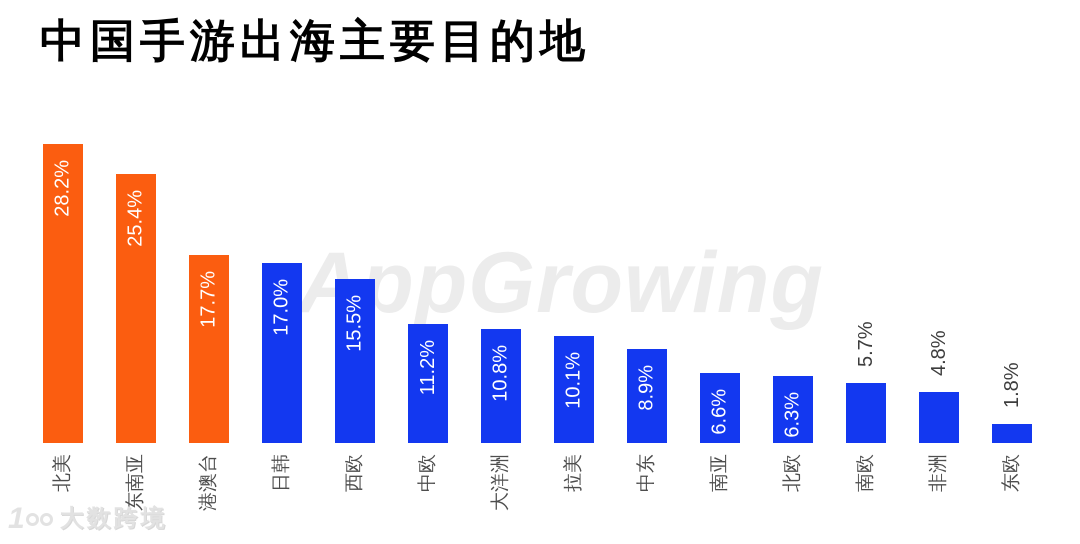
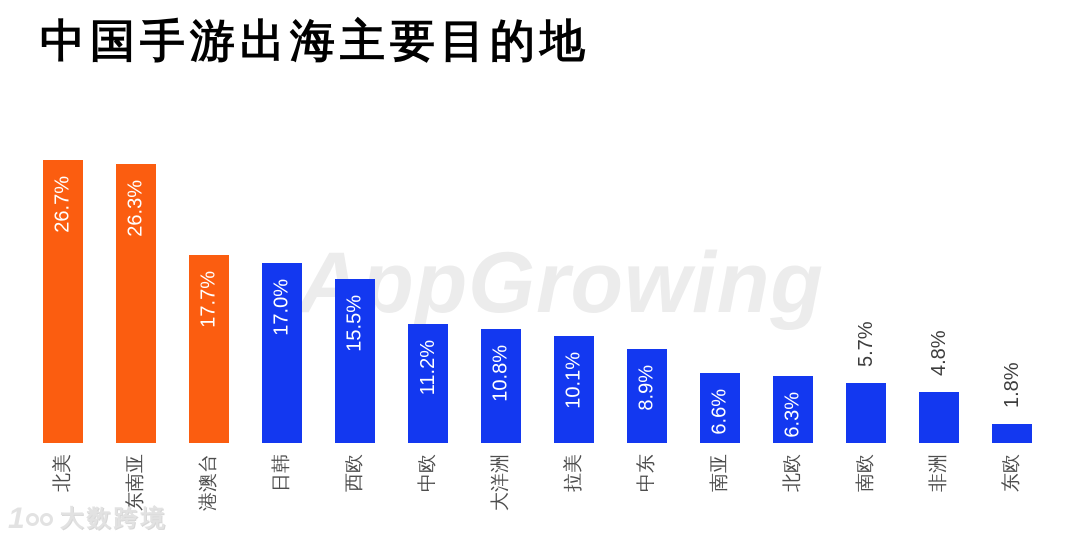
北美: 28.2% -> 26.7%
东南亚: 25.4% -> 26.3%
